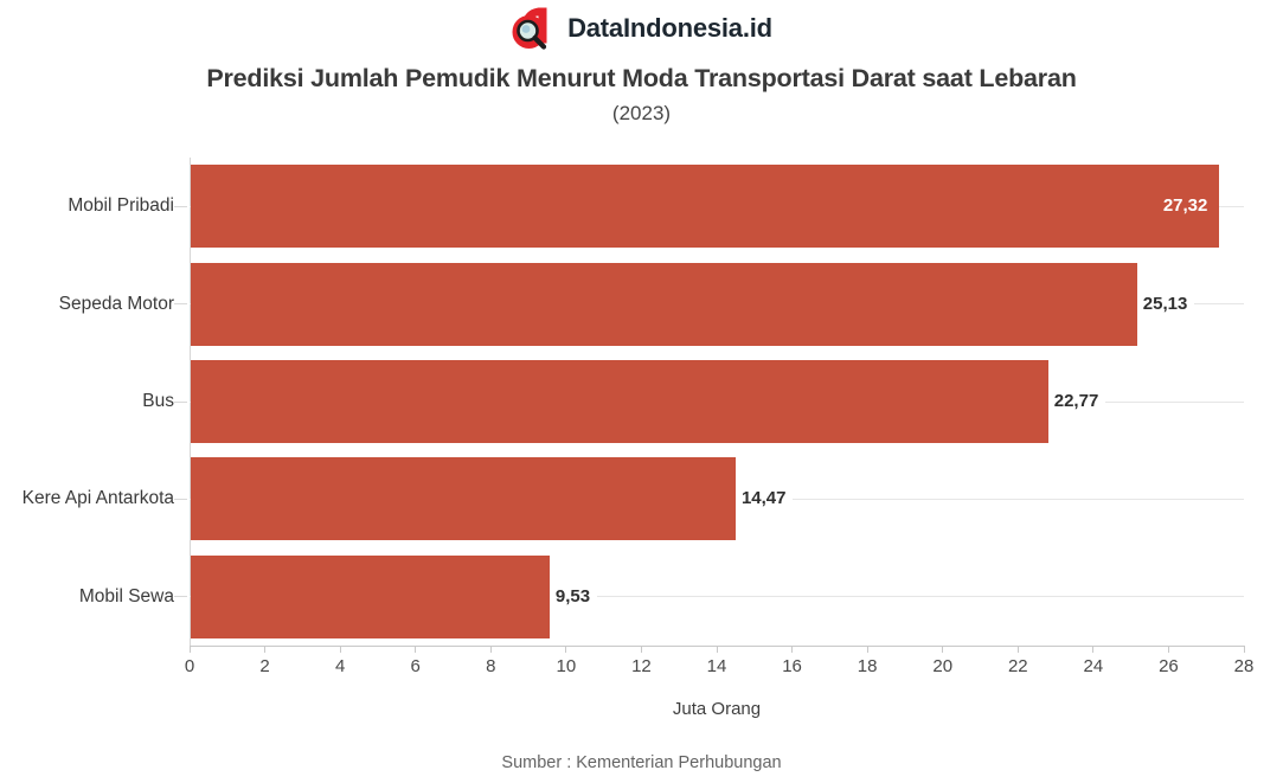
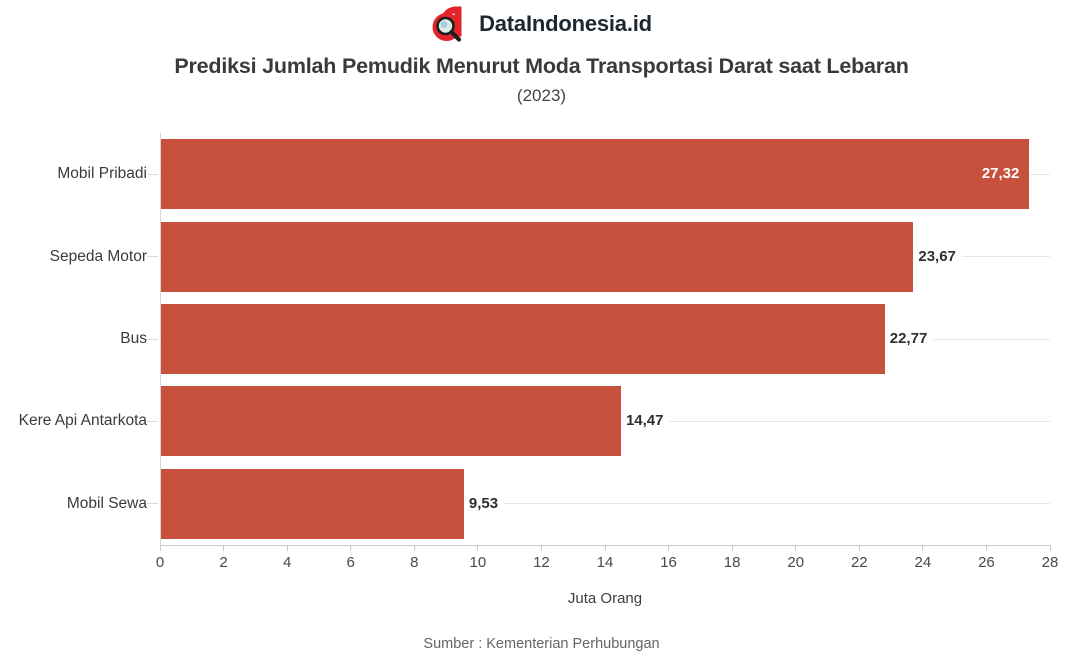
Sepeda Motor: 25,13 -> 23,67
